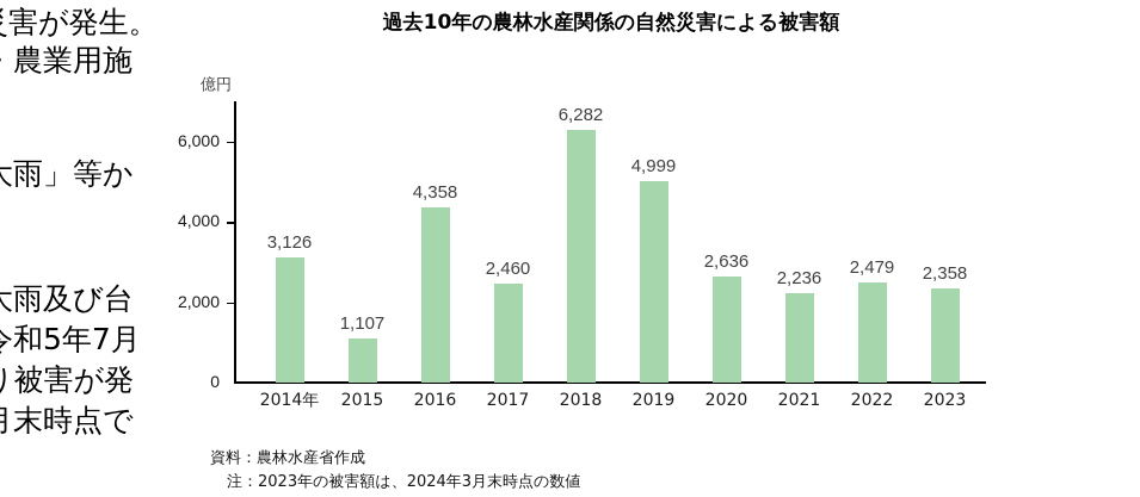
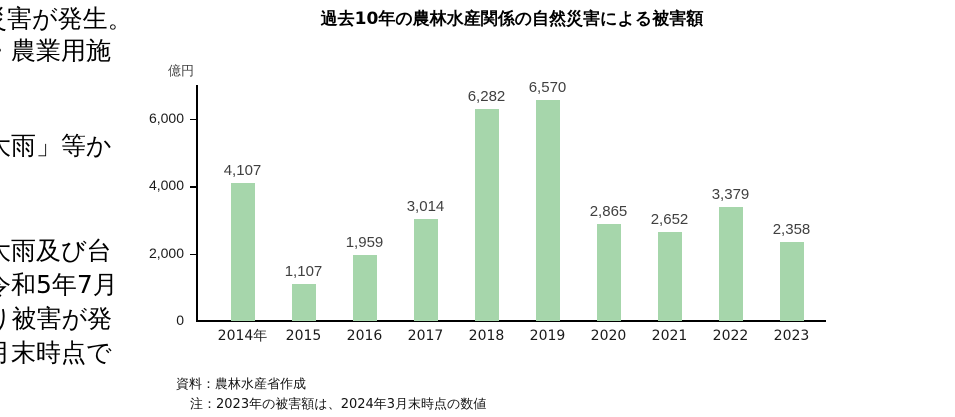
2014年: 3,126 -> 4,107
2016: 4,358 -> 1,959
2017: 2,460 -> 3,014
2019: 4,999 -> 6,570
2020: 2,636 -> 2,865
2021: 2,236 -> 2,652
2022: 2,479 -> 3,379
